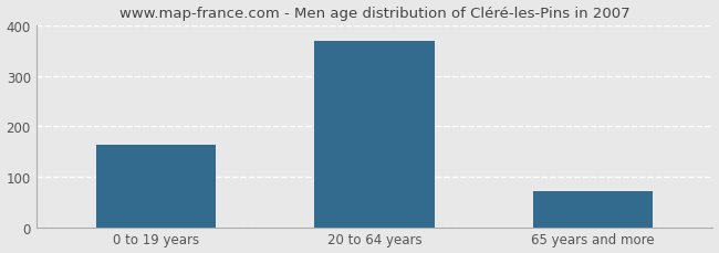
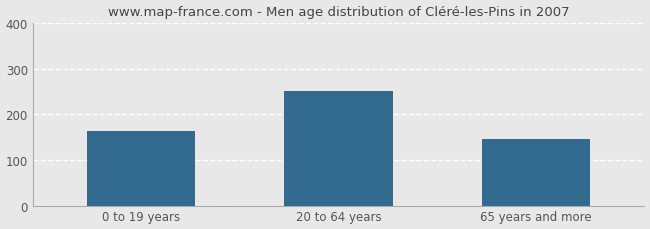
20 to 64 years: 370 -> 250
65 years and more: 72 -> 145
